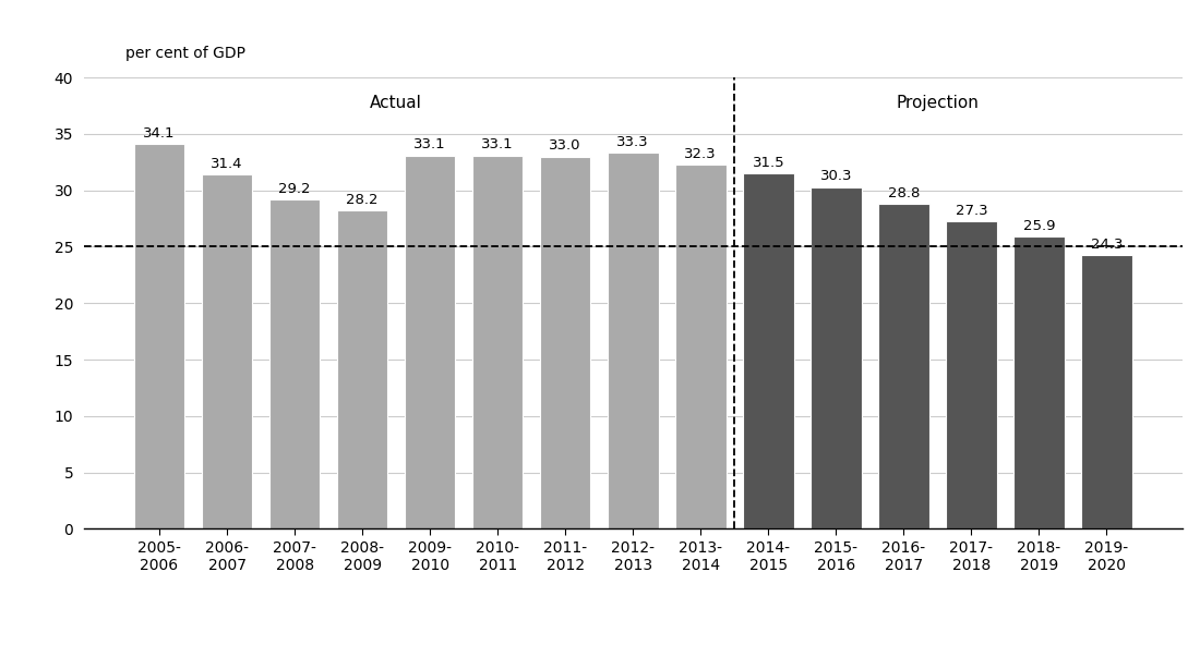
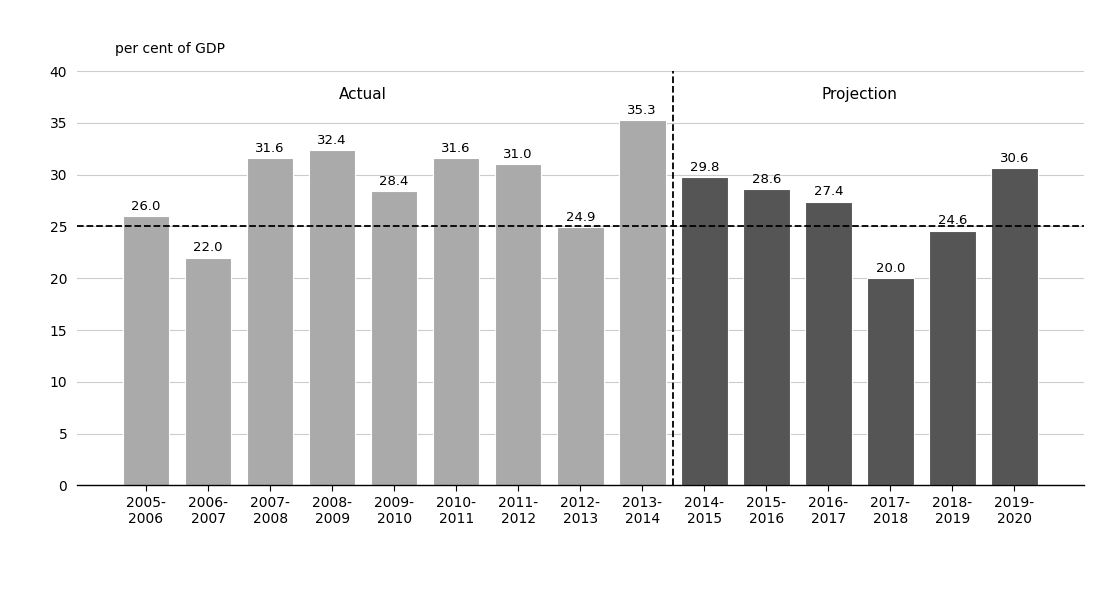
2005- 2006: 34.1 -> 26.0
2006- 2007: 31.4 -> 22.0
2007- 2008: 29.2 -> 31.6
2008- 2009: 28.2 -> 32.4
2009- 2010: 33.1 -> 28.4
2010- 2011: 33.1 -> 31.6
2011- 2012: 33.0 -> 31.0
2012- 2013: 33.3 -> 24.9
2013- 2014: 32.3 -> 35.3
2014- 2015: 31.5 -> 29.8
2015- 2016: 30.3 -> 28.6
2016- 2017: 28.8 -> 27.4
2017- 2018: 27.3 -> 20.0
2018- 2019: 25.9 -> 24.6
2019- 2020: 24.3 -> 30.6
